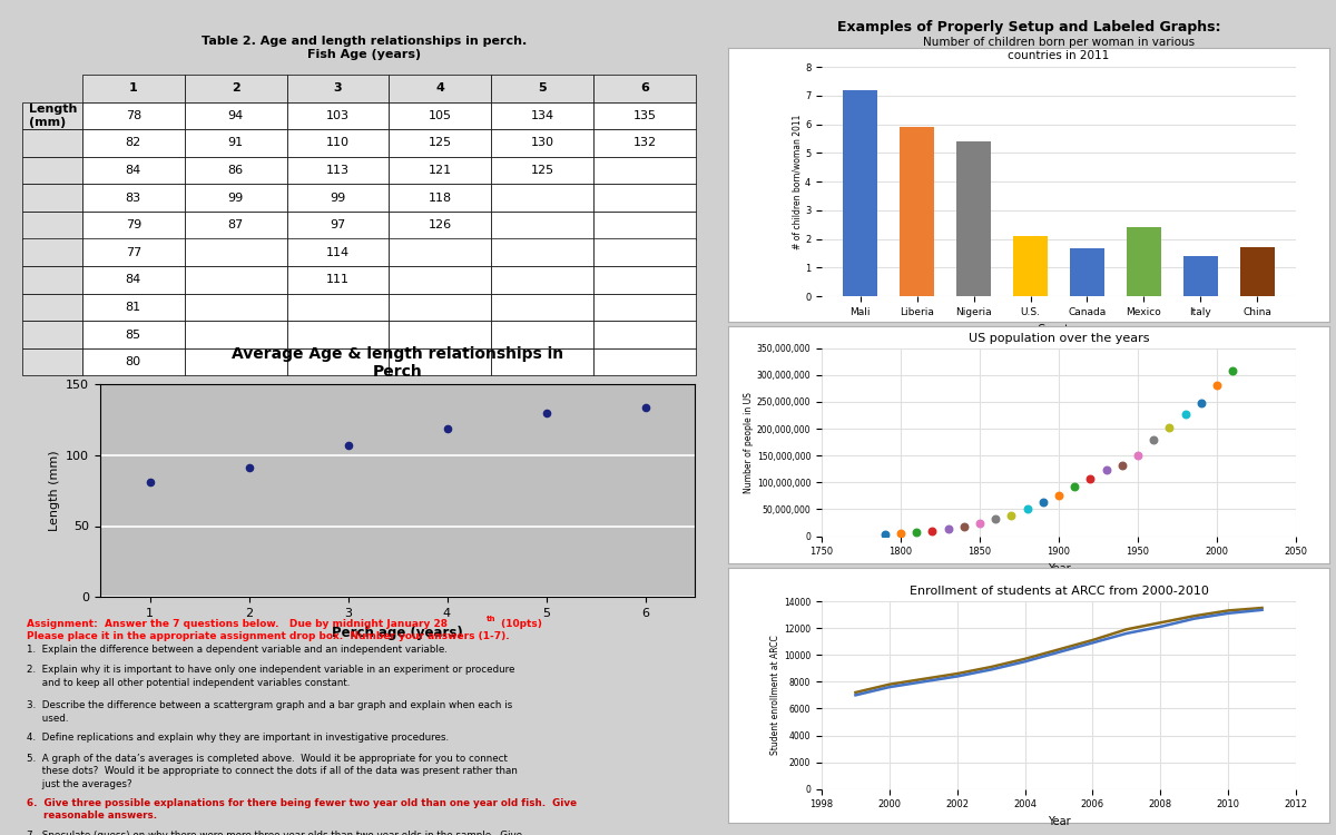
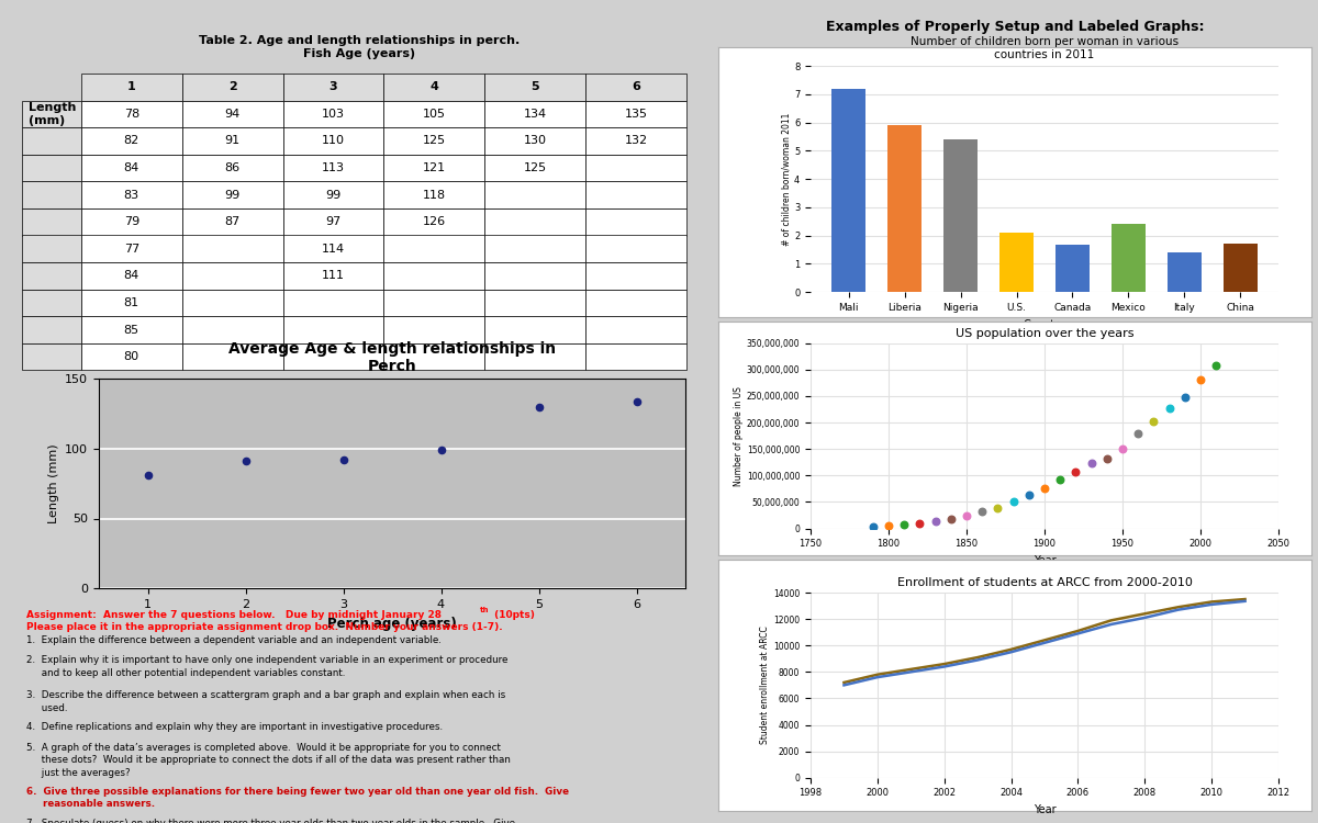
Average Age & length relationships in Perch/3: 107 -> 92
Average Age & length relationships in Perch/4: 119 -> 99
